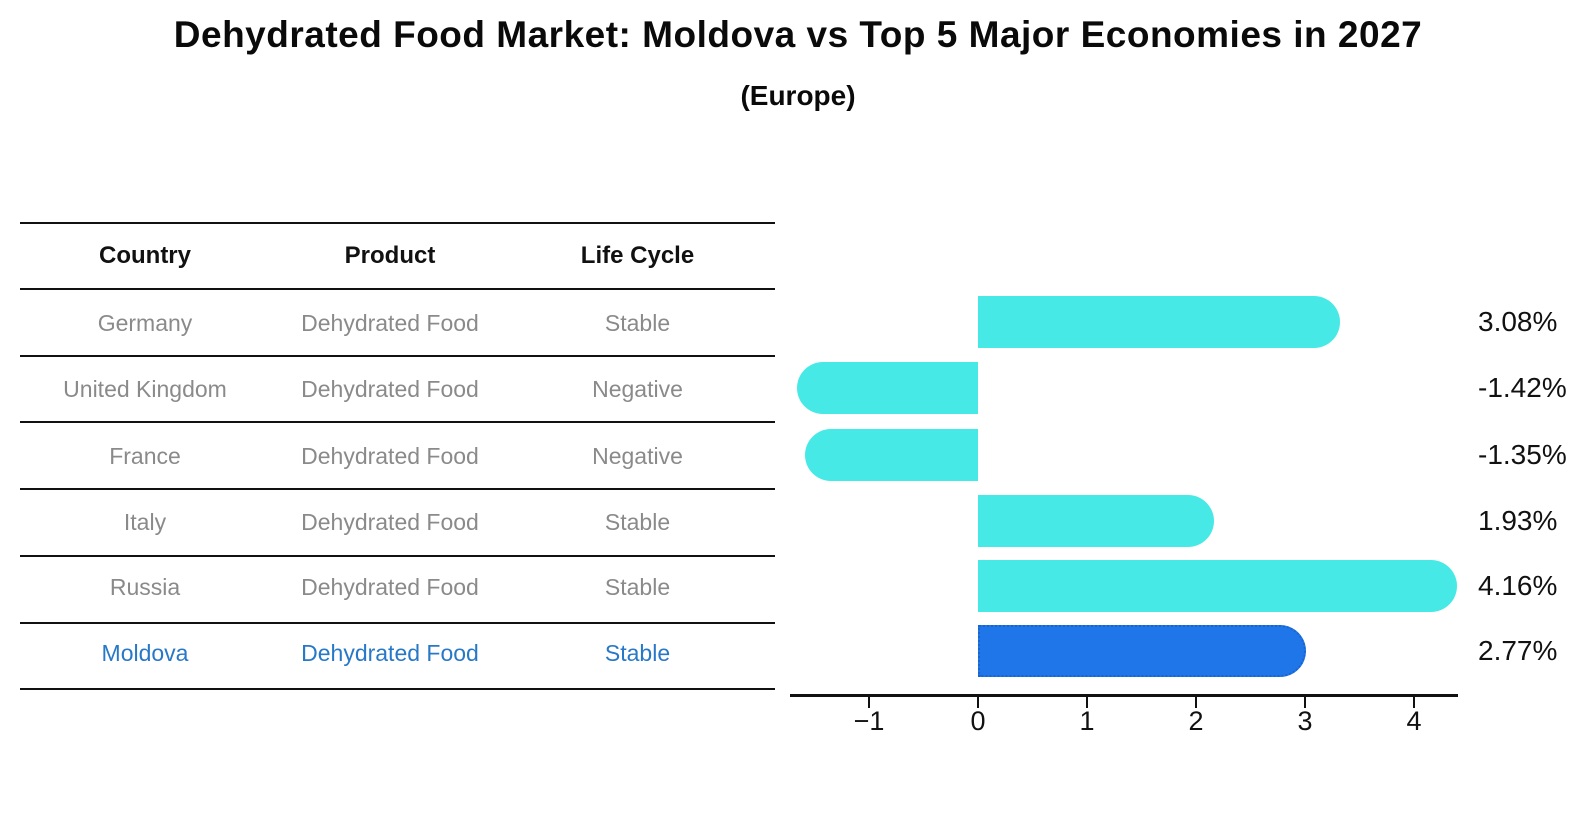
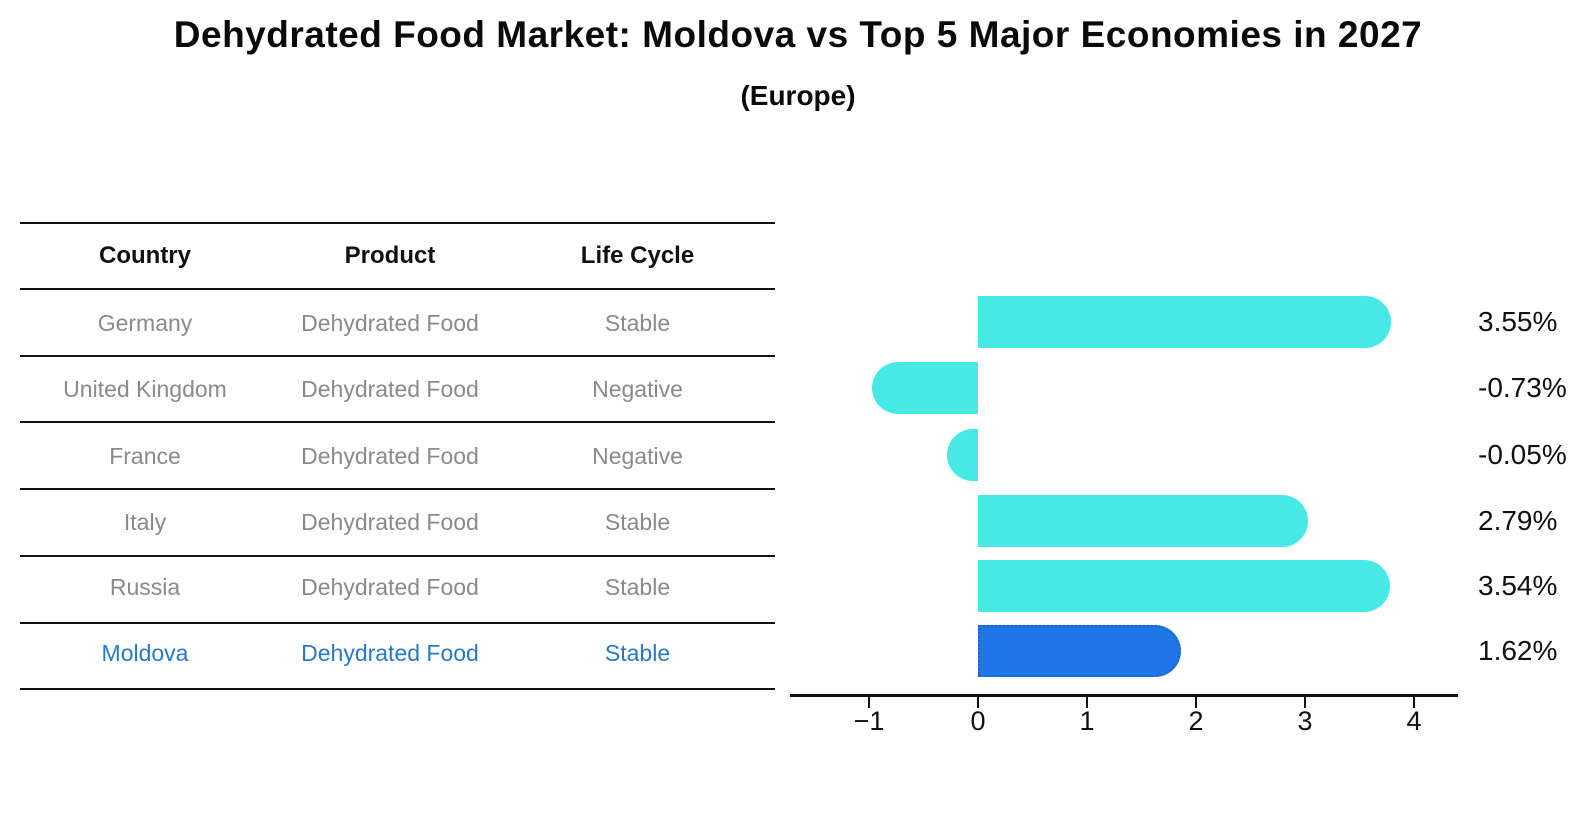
Germany: 3.08% -> 3.55%
United Kingdom: -1.42% -> -0.73%
France: -1.35% -> -0.05%
Italy: 1.93% -> 2.79%
Russia: 4.16% -> 3.54%
Moldova: 2.77% -> 1.62%
